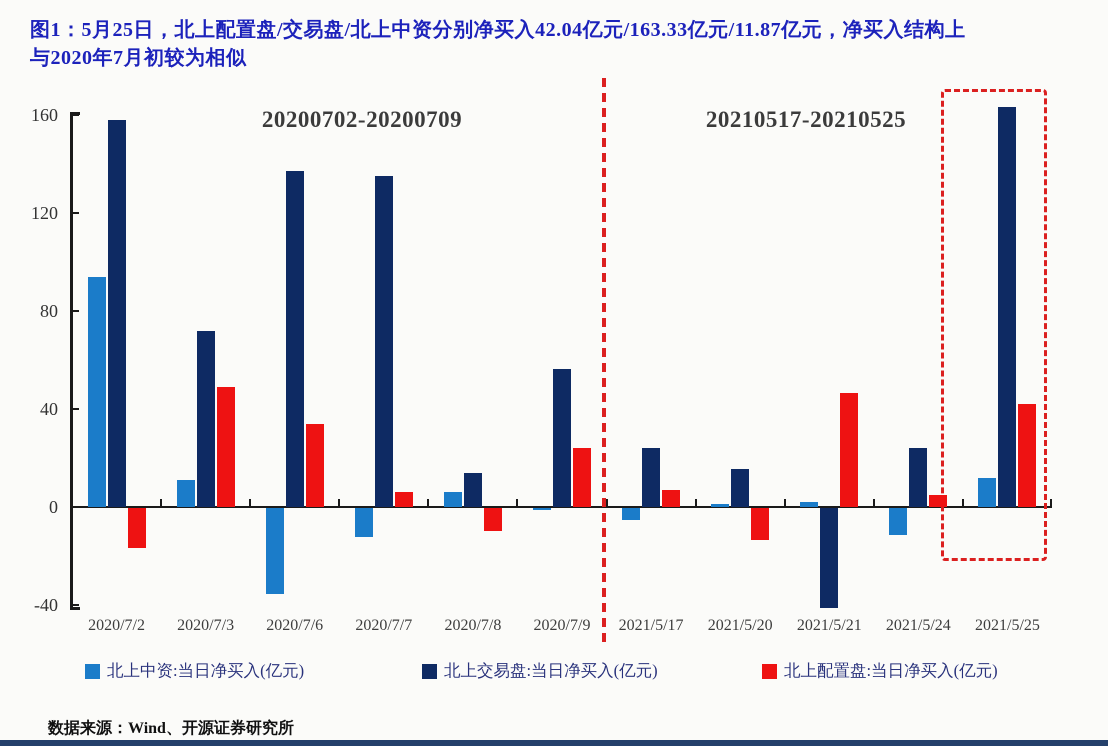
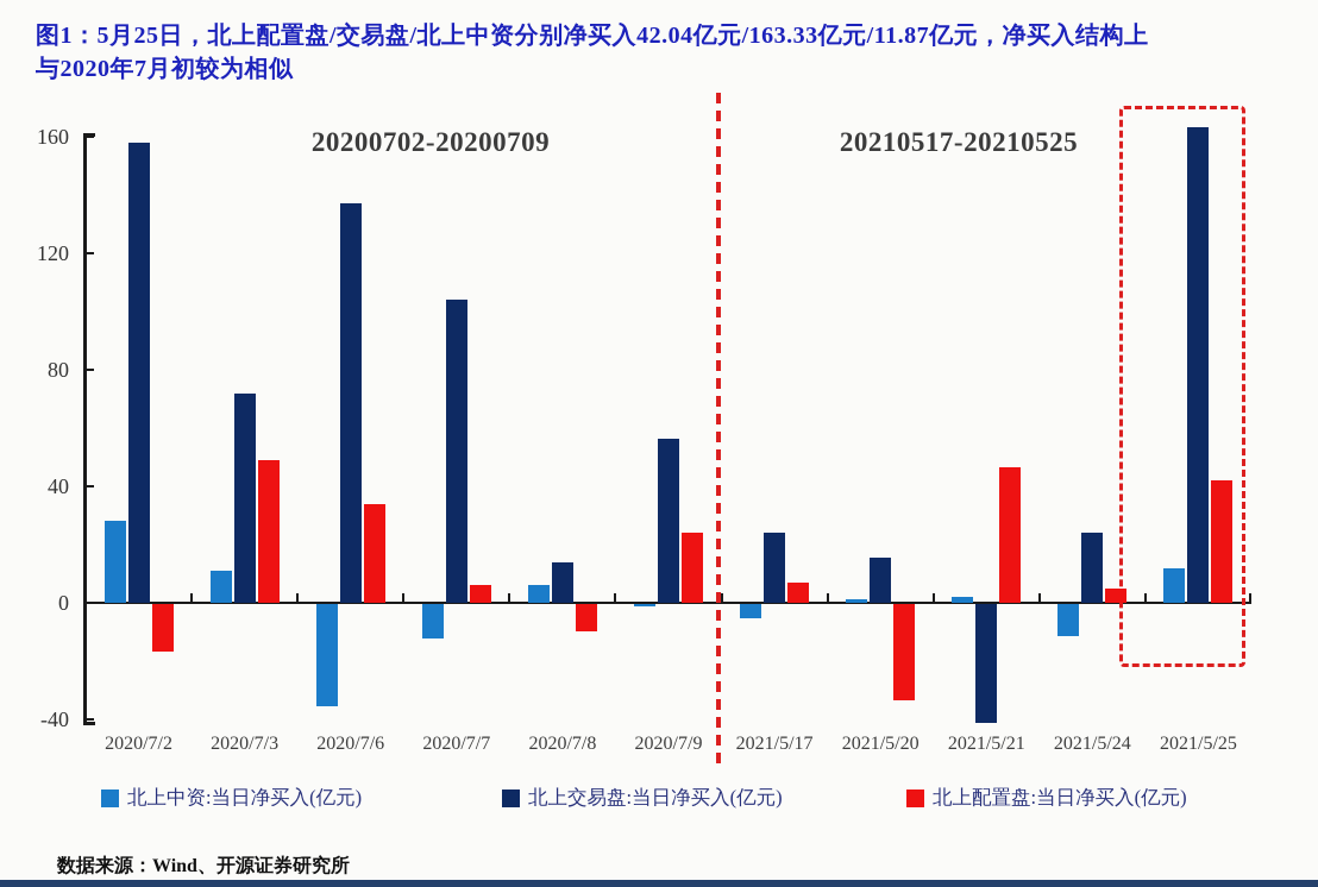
北上中资:当日净买入(亿元)/2020/7/2: 94 -> 28
北上交易盘:当日净买入(亿元)/2020/7/7: 135 -> 104
北上配置盘:当日净买入(亿元)/2021/5/20: -13 -> -33
